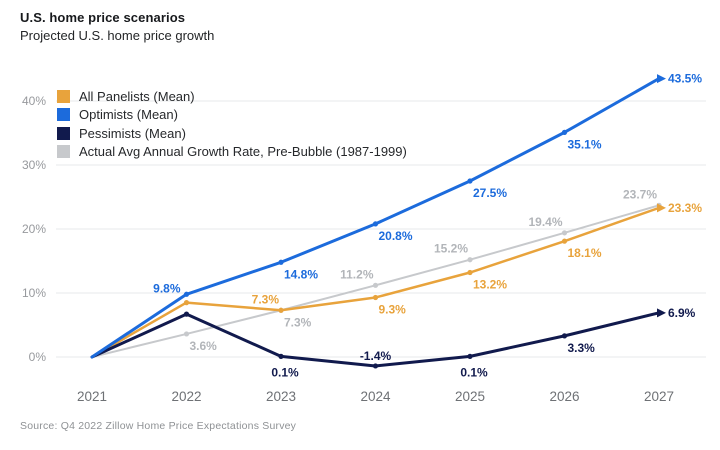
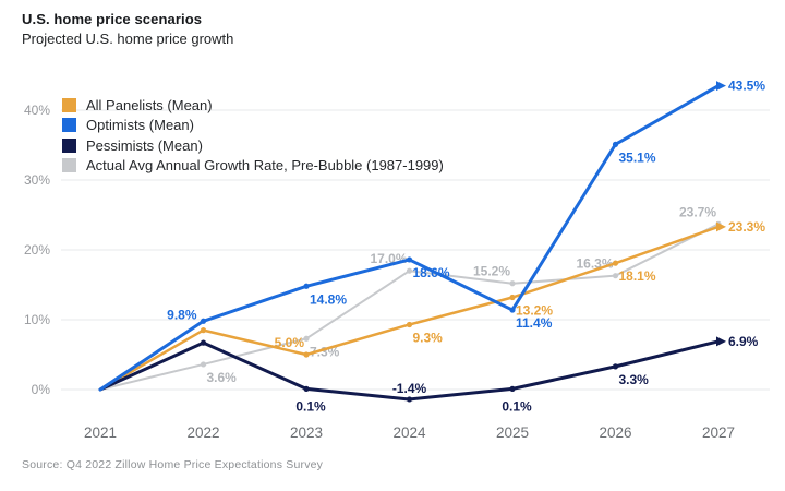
All Panelists (Mean)/2023: 7.3% -> 5.0%
Optimists (Mean)/2024: 20.8% -> 18.6%
Actual Avg Annual Growth Rate, Pre-Bubble (1987-1999)/2024: 11.2% -> 17.0%
Optimists (Mean)/2025: 27.5% -> 11.4%
Actual Avg Annual Growth Rate, Pre-Bubble (1987-1999)/2026: 19.4% -> 16.3%
